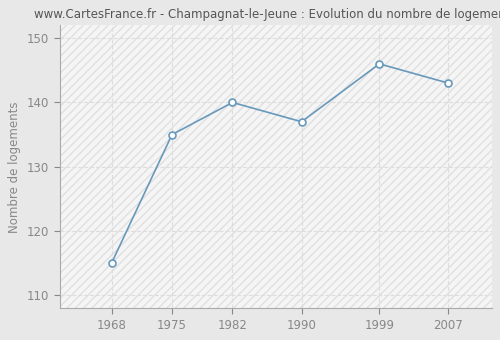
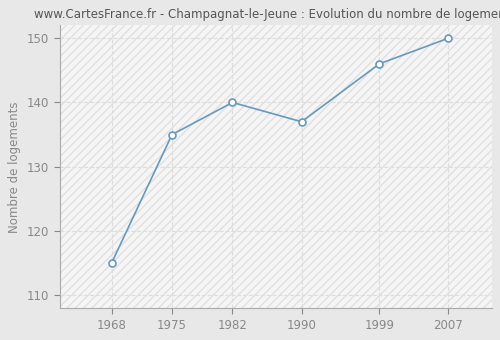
2007: 143 -> 150
